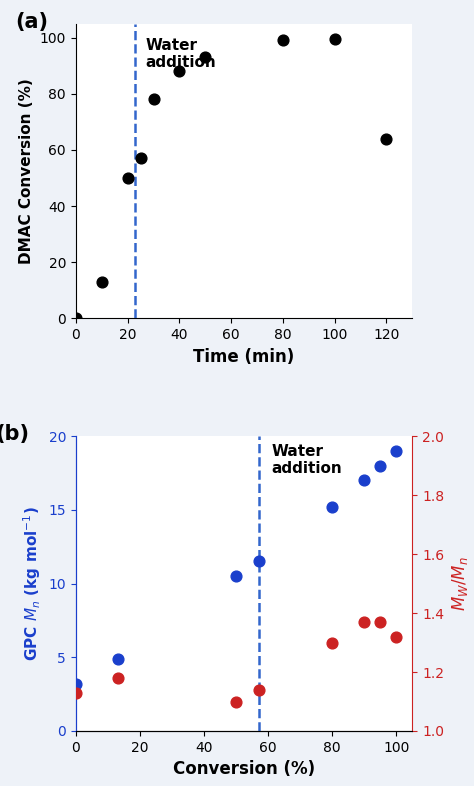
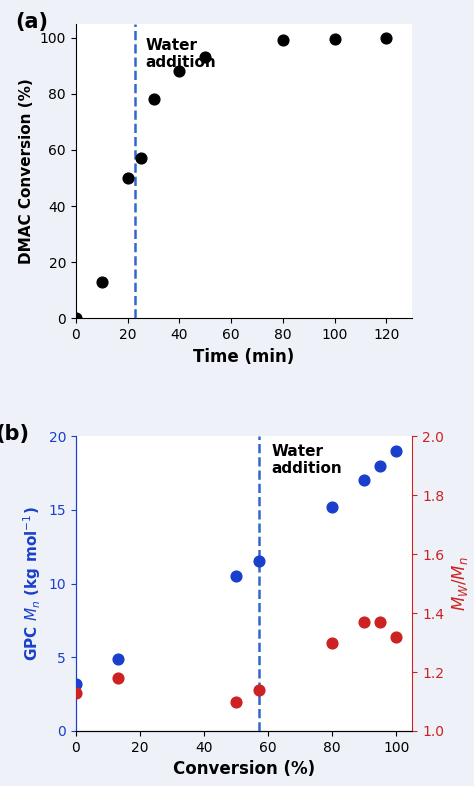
120: 64.0 -> 100.0
